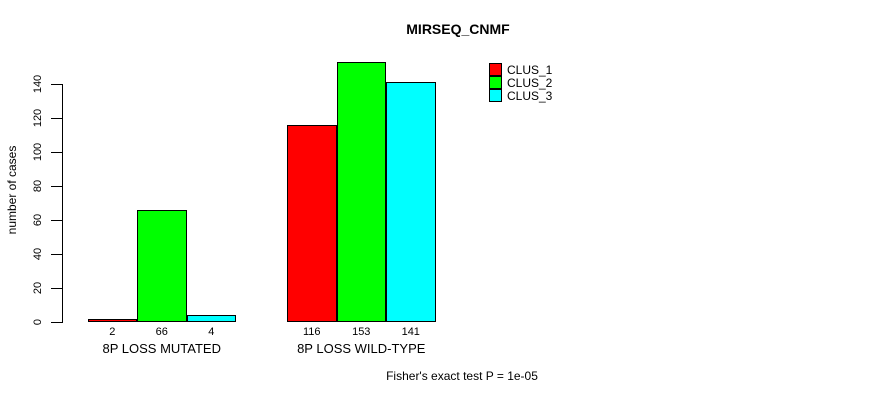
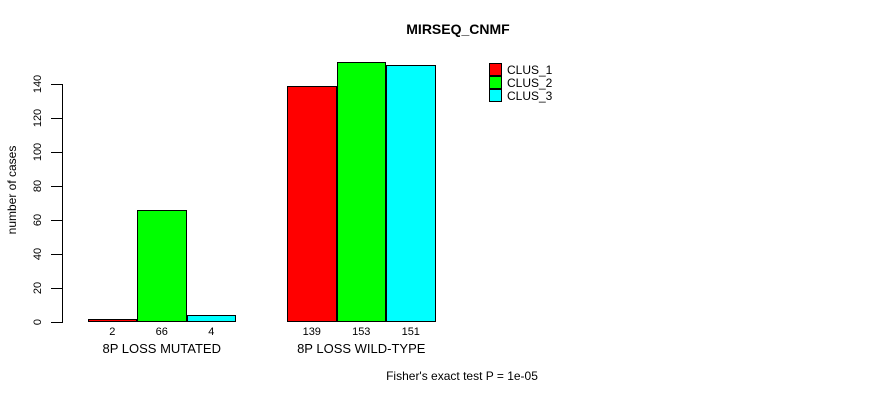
CLUS_1/8P LOSS WILD-TYPE: 116 -> 139
CLUS_3/8P LOSS WILD-TYPE: 141 -> 151
